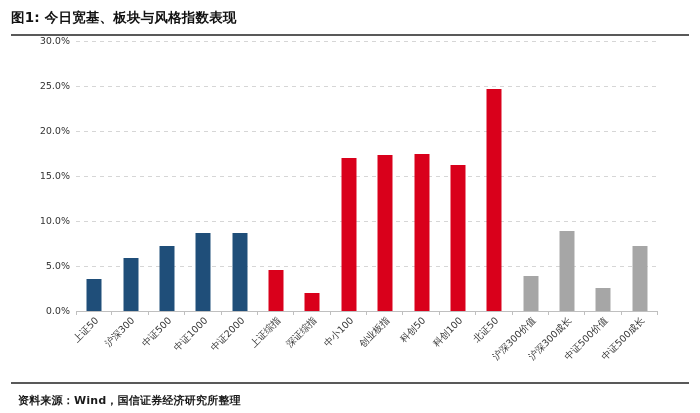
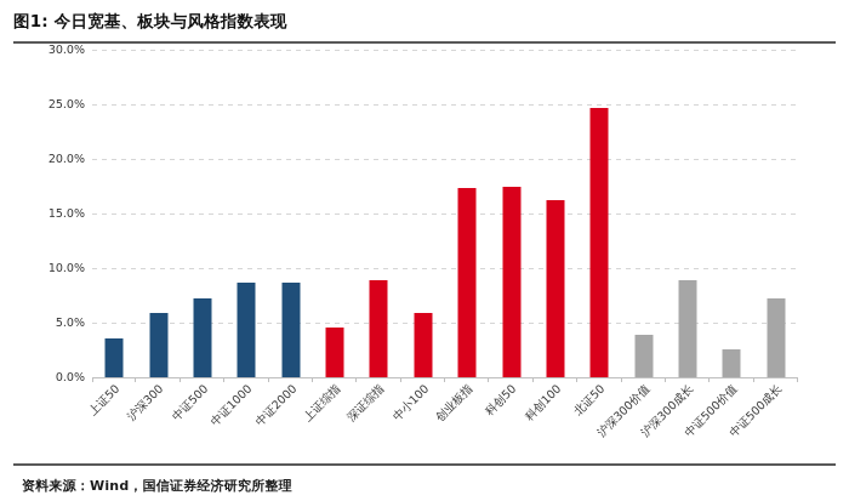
深证综指: 2% -> 9%
中小100: 17% -> 6%
